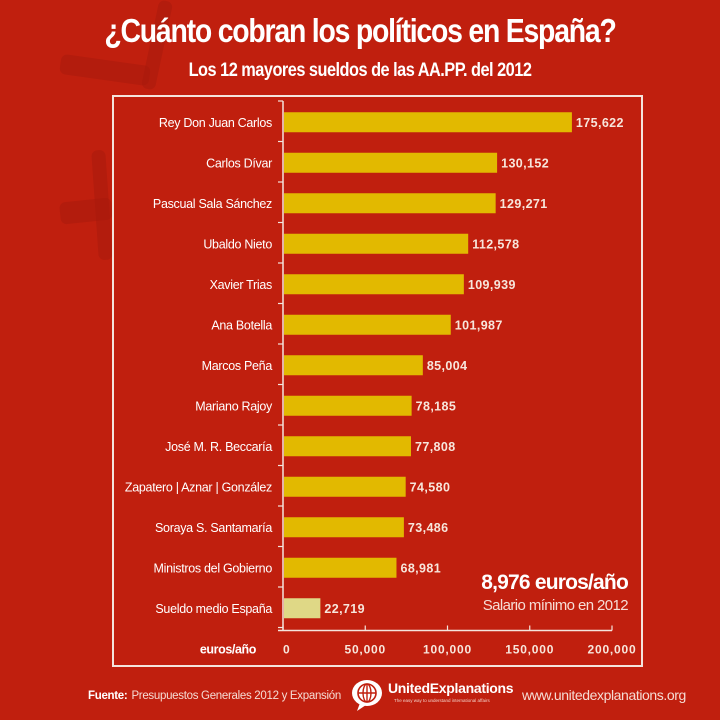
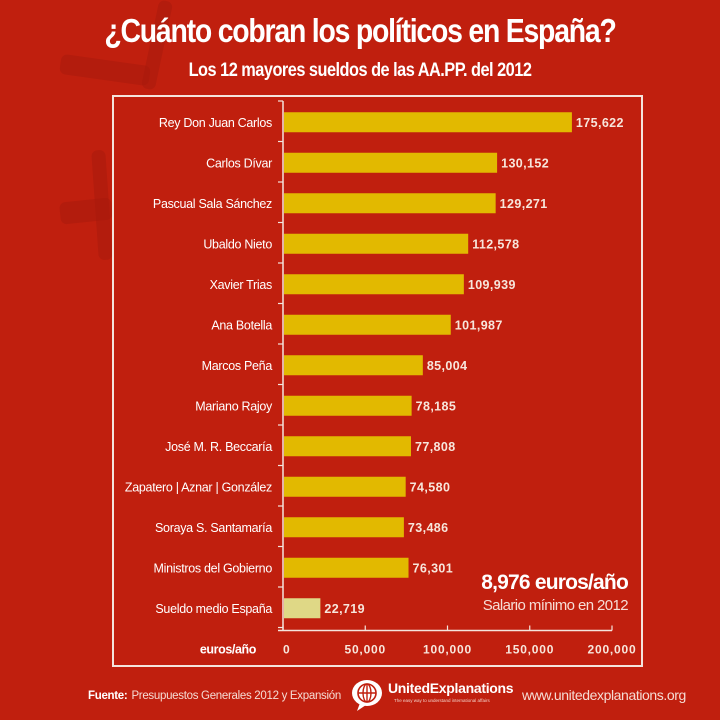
Ministros del Gobierno: 68,981 -> 76,301
